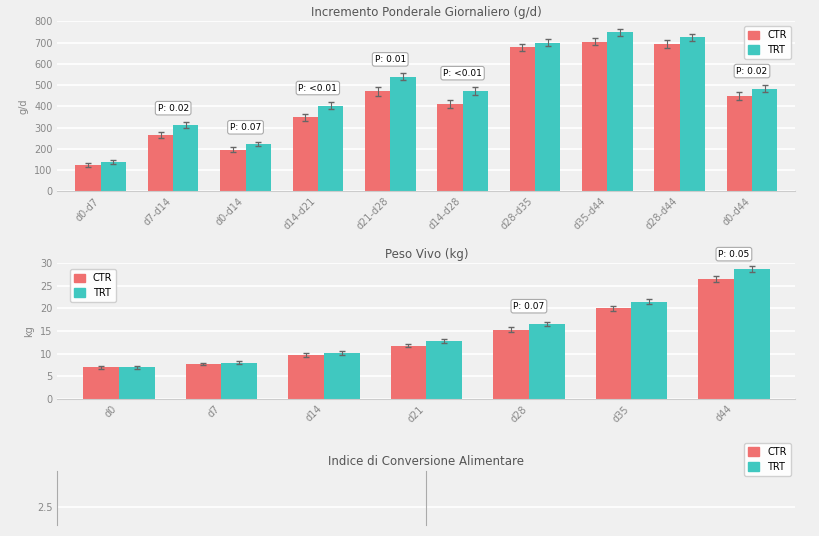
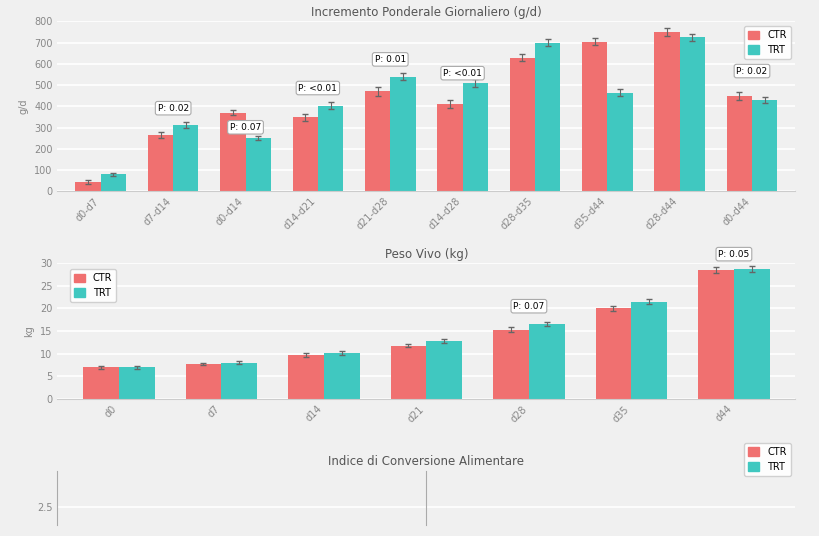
Incremento Ponderale Giornaliero (g/d)/CTR/d0-d7: 125 -> 45
Incremento Ponderale Giornaliero (g/d)/TRT/d0-d7: 138 -> 80
Incremento Ponderale Giornaliero (g/d)/CTR/d0-d14: 195 -> 370
Incremento Ponderale Giornaliero (g/d)/TRT/d0-d14: 222 -> 250
Incremento Ponderale Giornaliero (g/d)/TRT/d14-d28: 472 -> 510
Incremento Ponderale Giornaliero (g/d)/CTR/d28-d35: 678 -> 630
Incremento Ponderale Giornaliero (g/d)/TRT/d35-d44: 748 -> 465
Incremento Ponderale Giornaliero (g/d)/CTR/d28-d44: 695 -> 750
Incremento Ponderale Giornaliero (g/d)/TRT/d0-d44: 483 -> 430
Peso Vivo (kg)/CTR/d44: 26.5 -> 28.5
